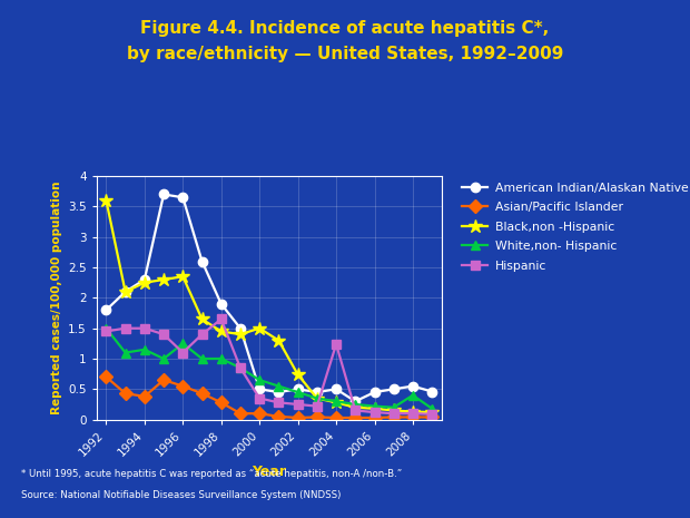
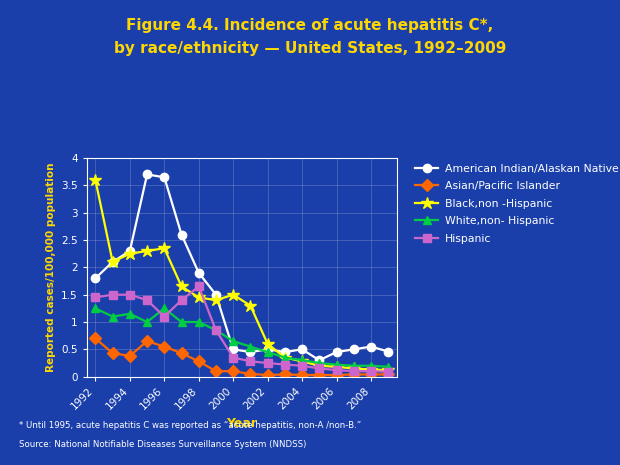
White,non- Hispanic/1992: 1.50 -> 1.25
Black,non -Hispanic/2002: 0.74 -> 0.60
Hispanic/2004: 1.24 -> 0.20
White,non- Hispanic/2008: 0.40 -> 0.20
